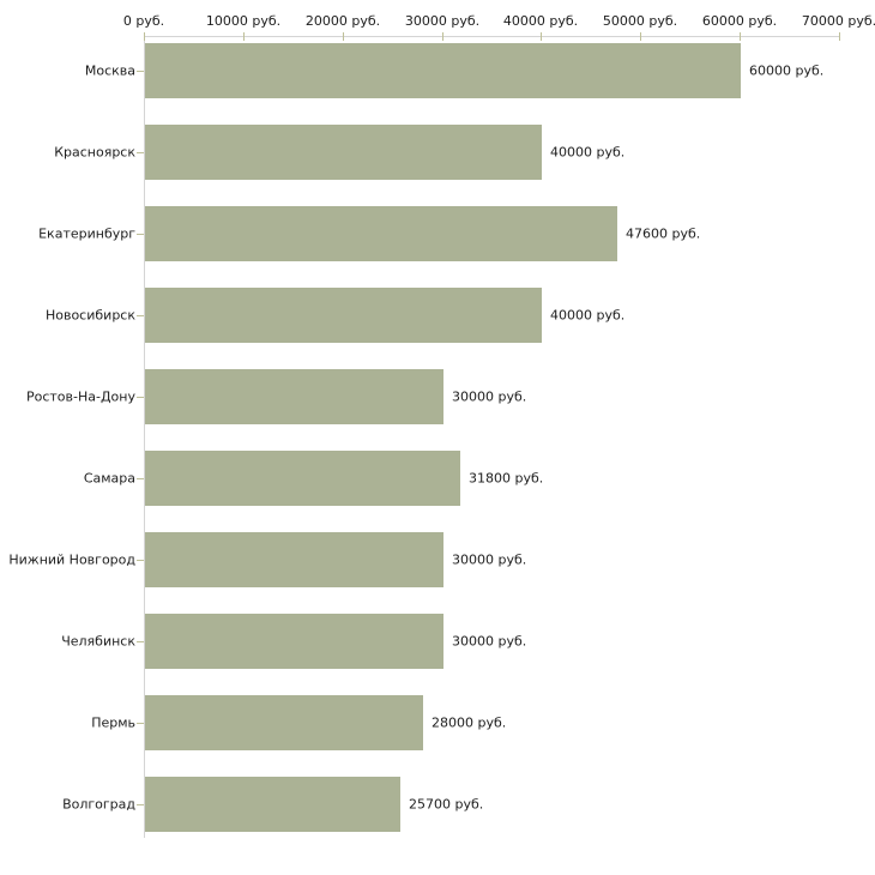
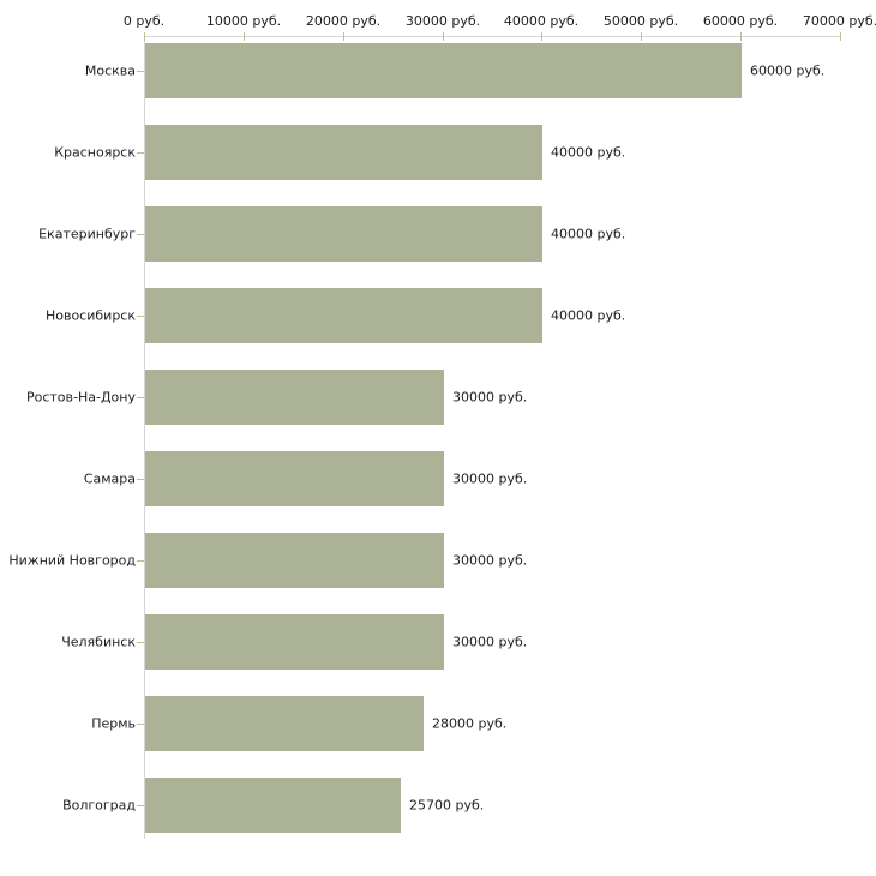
Екатеринбург: 47600 -> 40000
Самара: 31800 -> 30000
